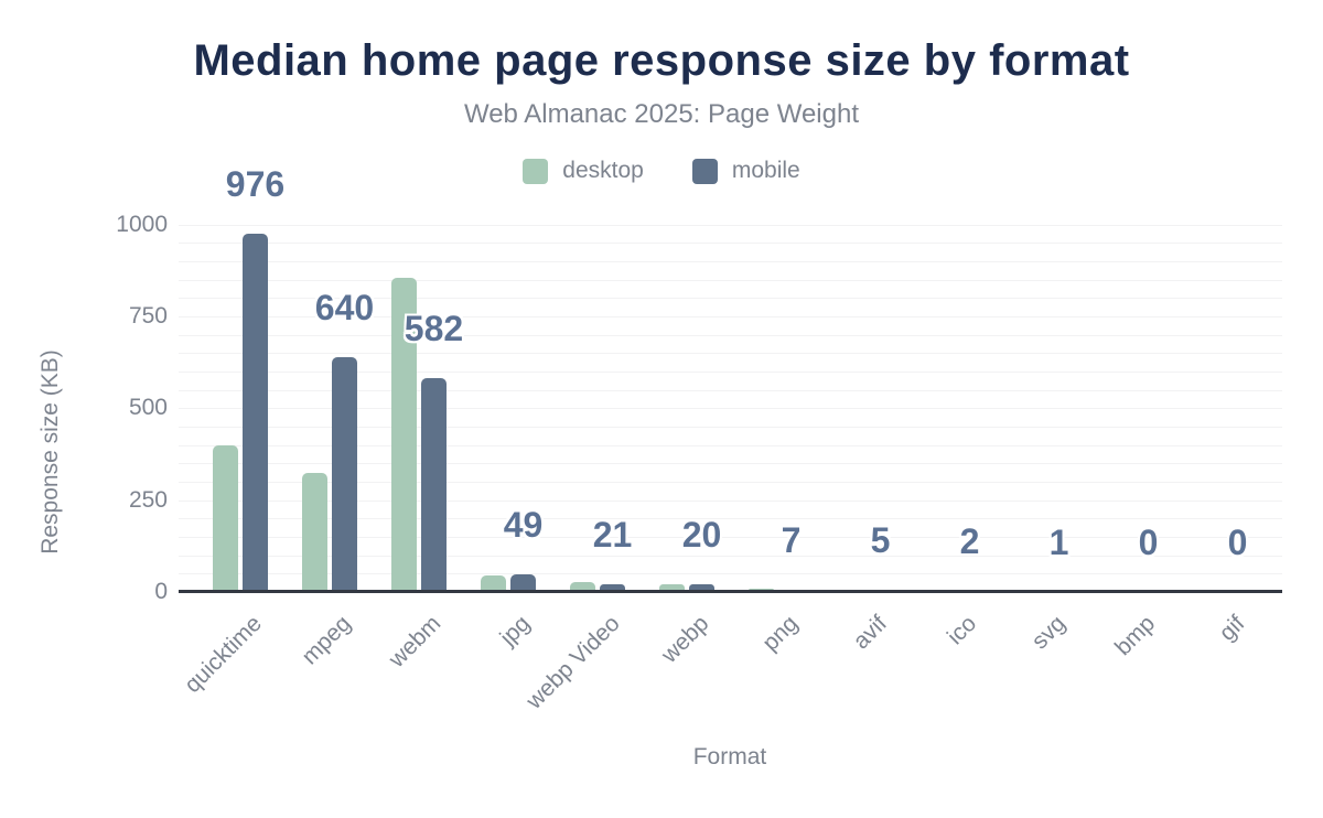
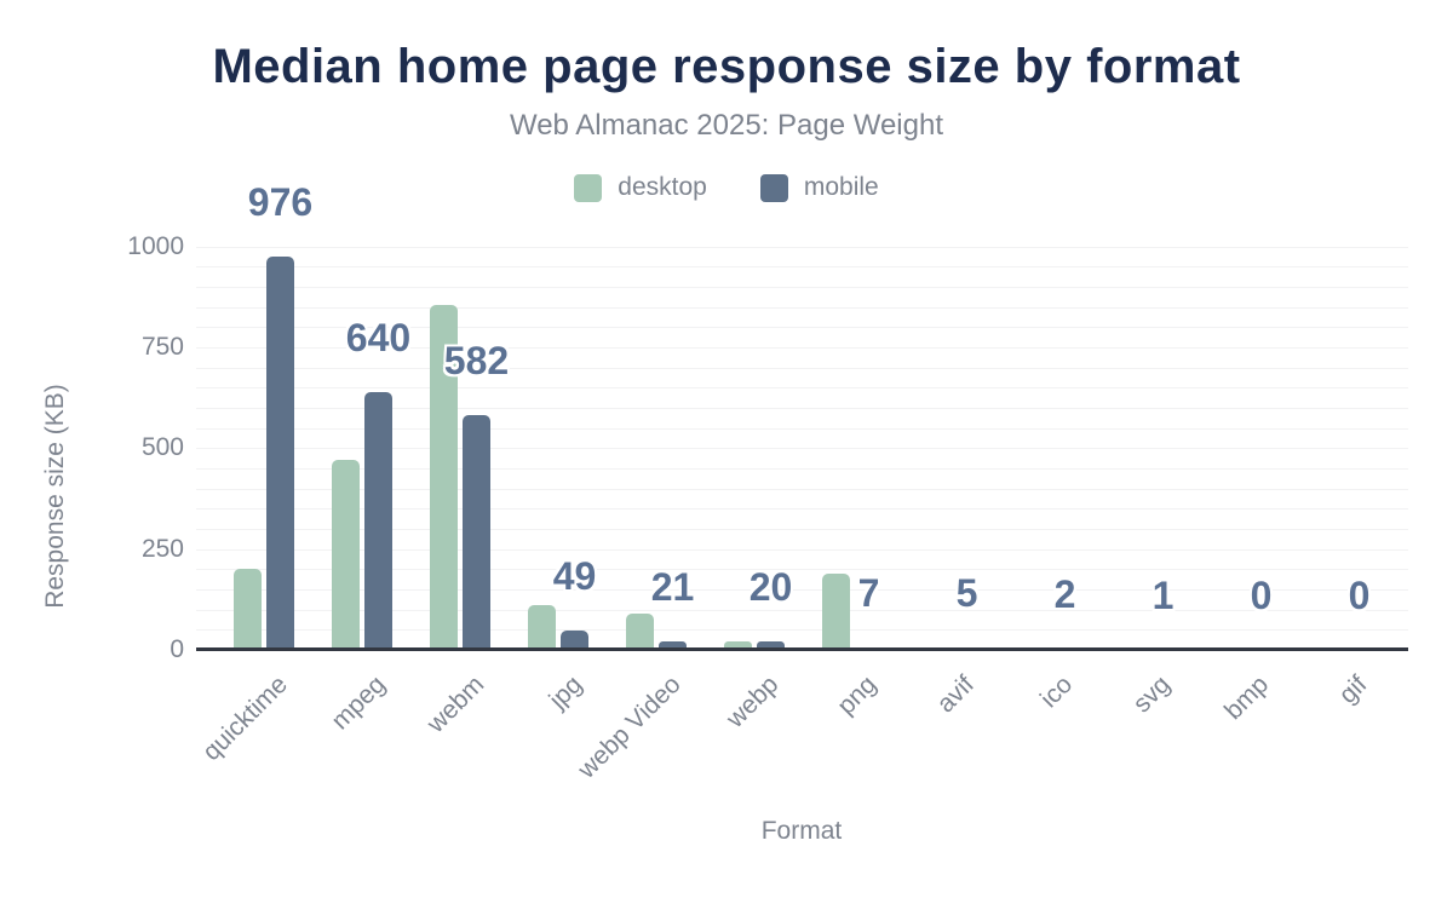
desktop/quicktime: 400 -> 200
desktop/mpeg: 320 -> 470
desktop/jpg: 40 -> 110
desktop/webp Video: 30 -> 90
desktop/png: 10 -> 190
